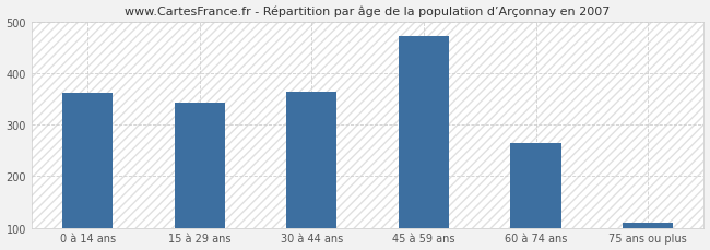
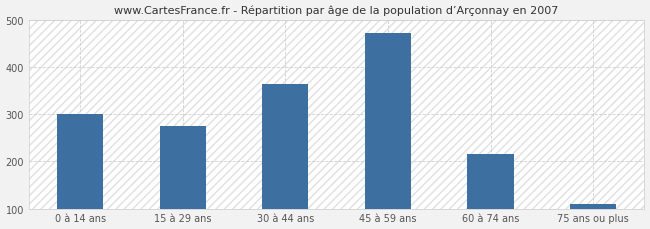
0 à 14 ans: 362 -> 300
15 à 29 ans: 344 -> 275
60 à 74 ans: 264 -> 215
